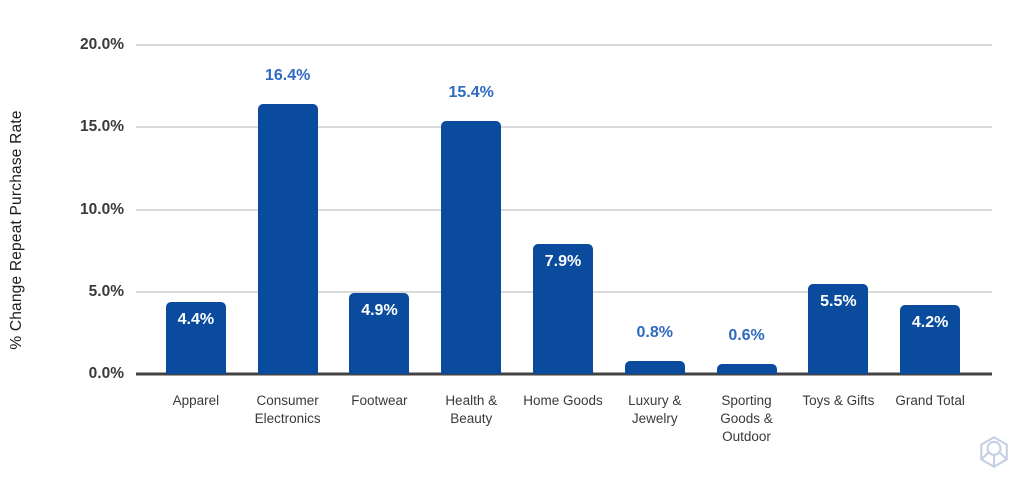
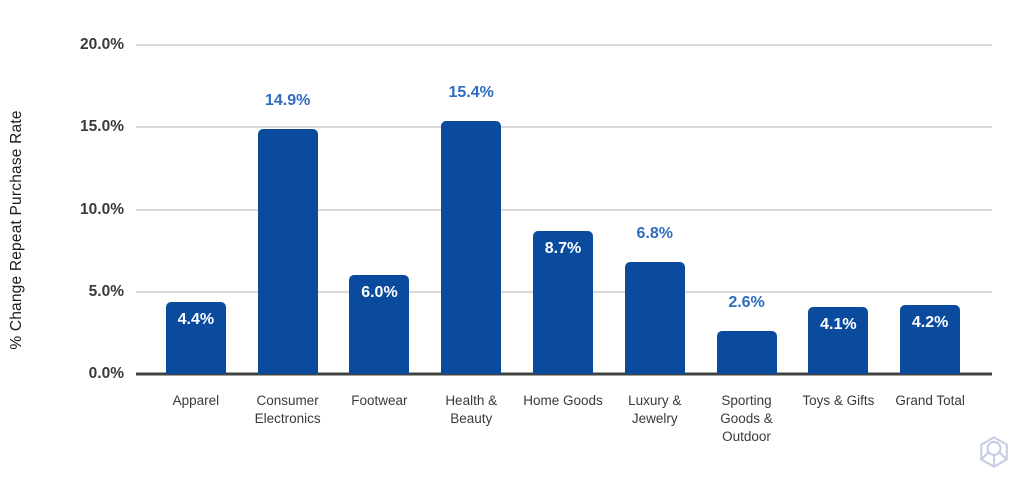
Consumer Electronics: 16.4% -> 14.9%
Footwear: 4.9% -> 6.0%
Home Goods: 7.9% -> 8.7%
Luxury & Jewelry: 0.8% -> 6.8%
Sporting Goods & Outdoor: 0.6% -> 2.6%
Toys & Gifts: 5.5% -> 4.1%
